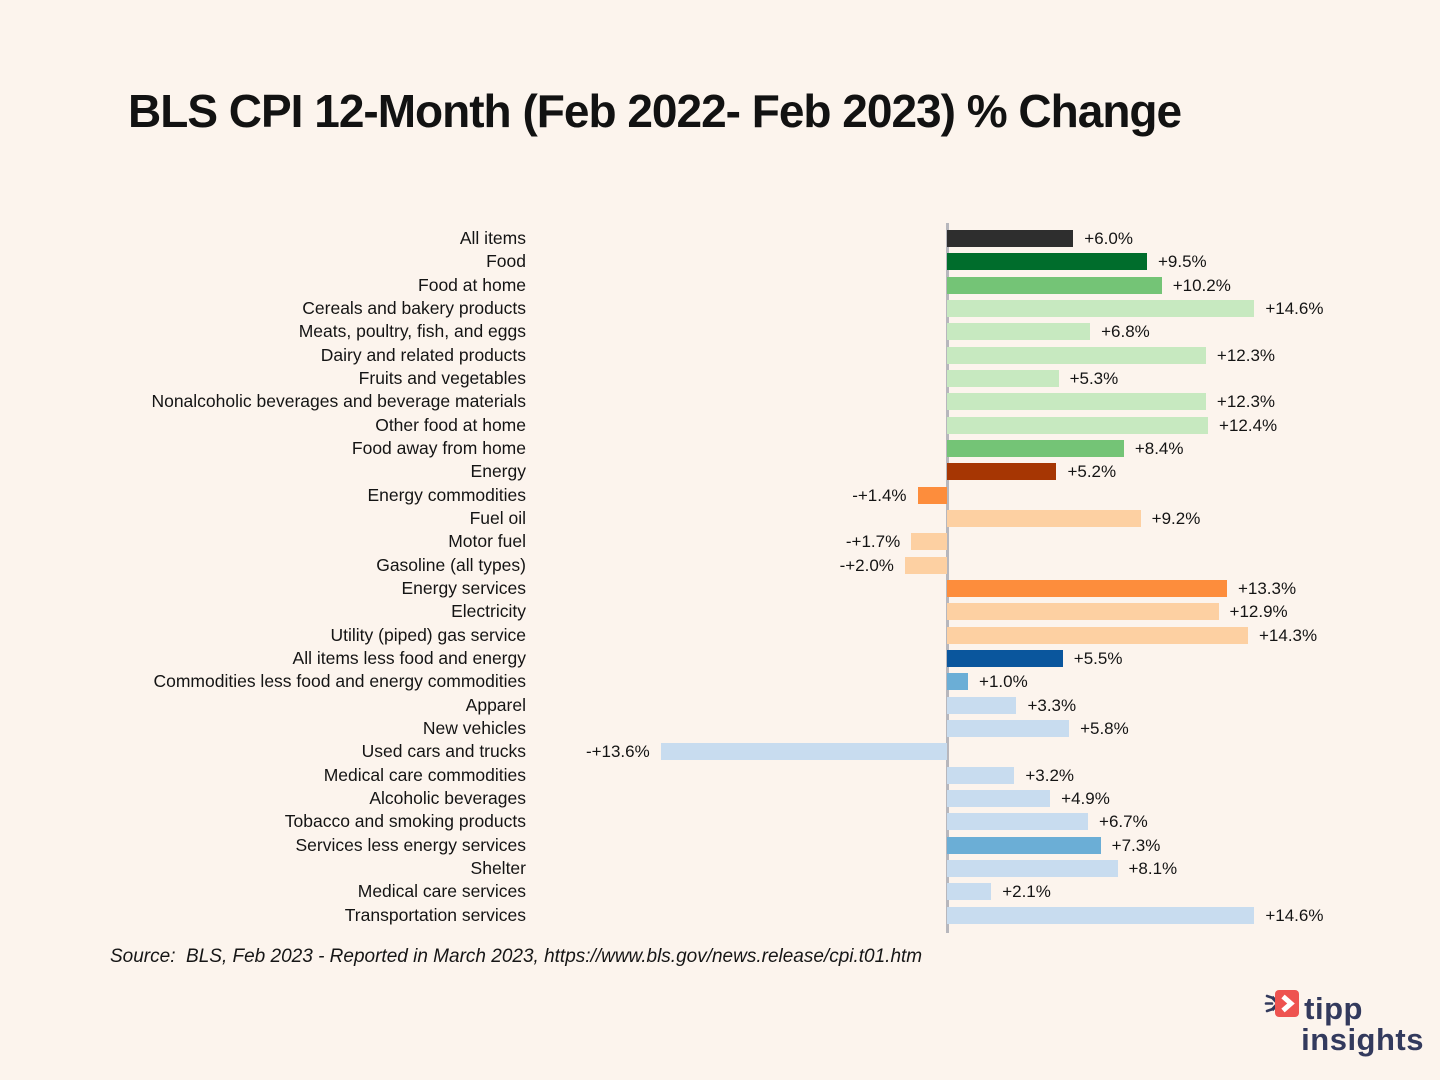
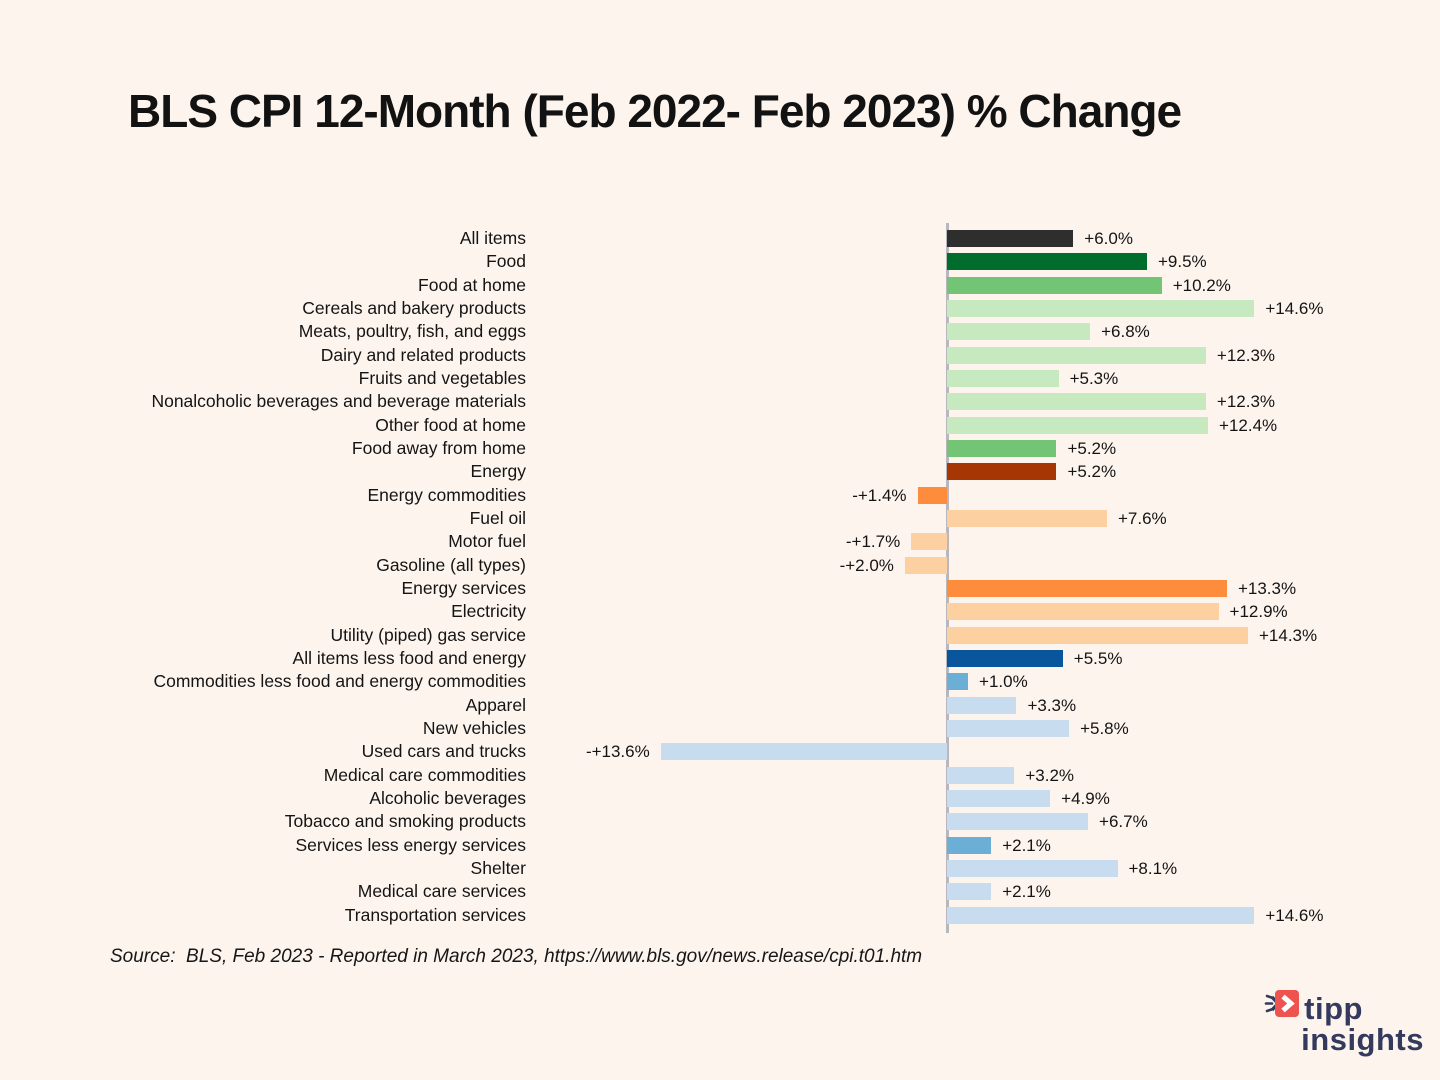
Food away from home: +8.4% -> +5.2%
Fuel oil: +9.2% -> +7.6%
Services less energy services: +7.3% -> +2.1%
